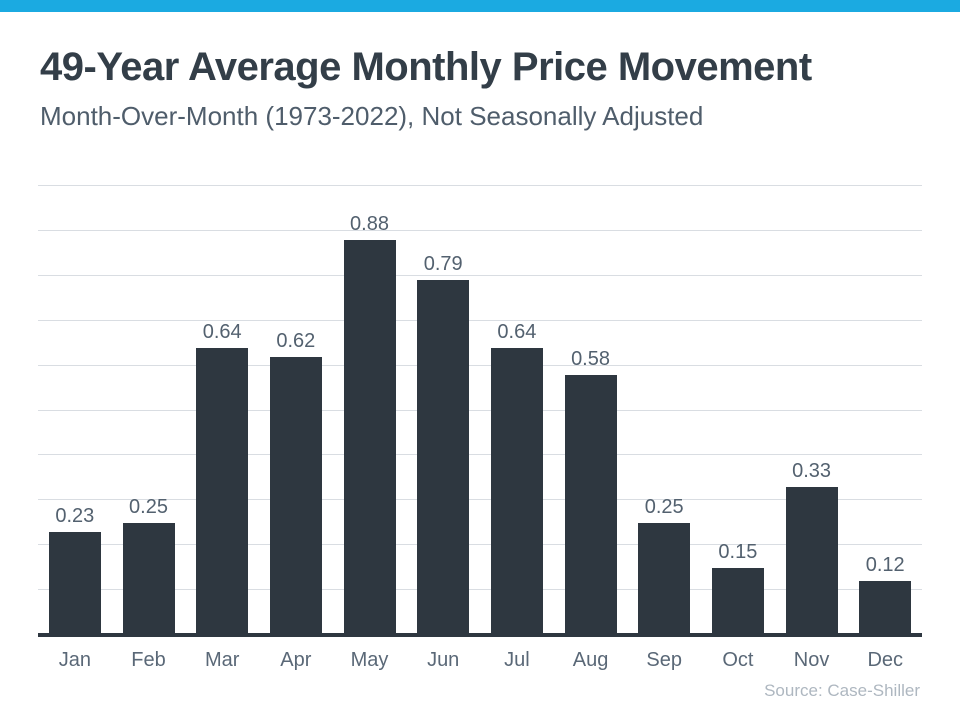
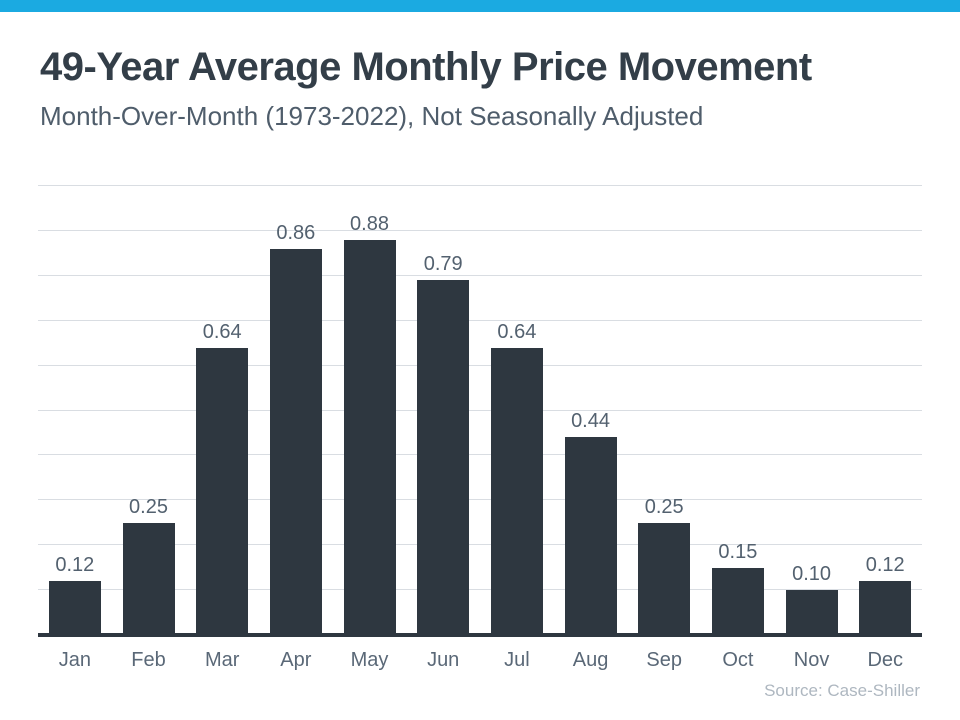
Jan: 0.23 -> 0.12
Apr: 0.62 -> 0.86
Aug: 0.58 -> 0.44
Nov: 0.33 -> 0.10
